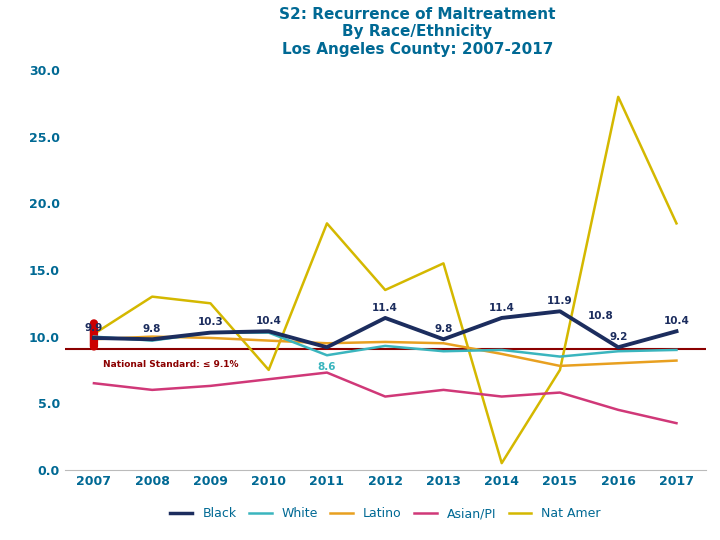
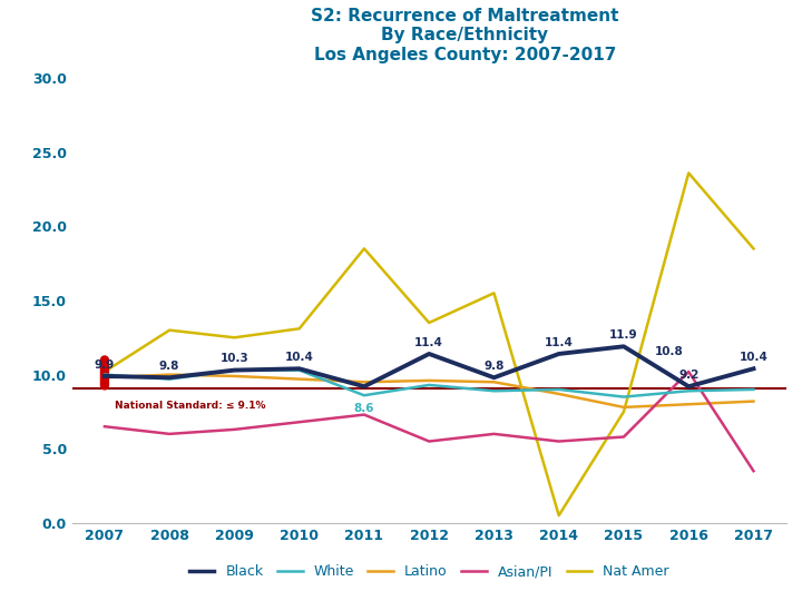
Nat Amer/2010: 7.5 -> 13.1
Asian/PI/2016: 4.5 -> 10.2
Nat Amer/2016: 28.0 -> 23.6
